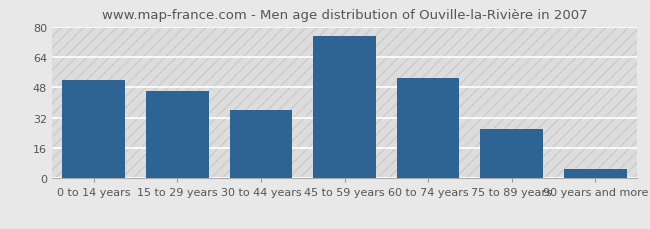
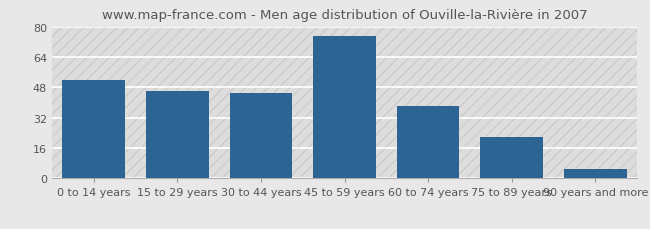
30 to 44 years: 36 -> 45
60 to 74 years: 53 -> 38
75 to 89 years: 26 -> 22
